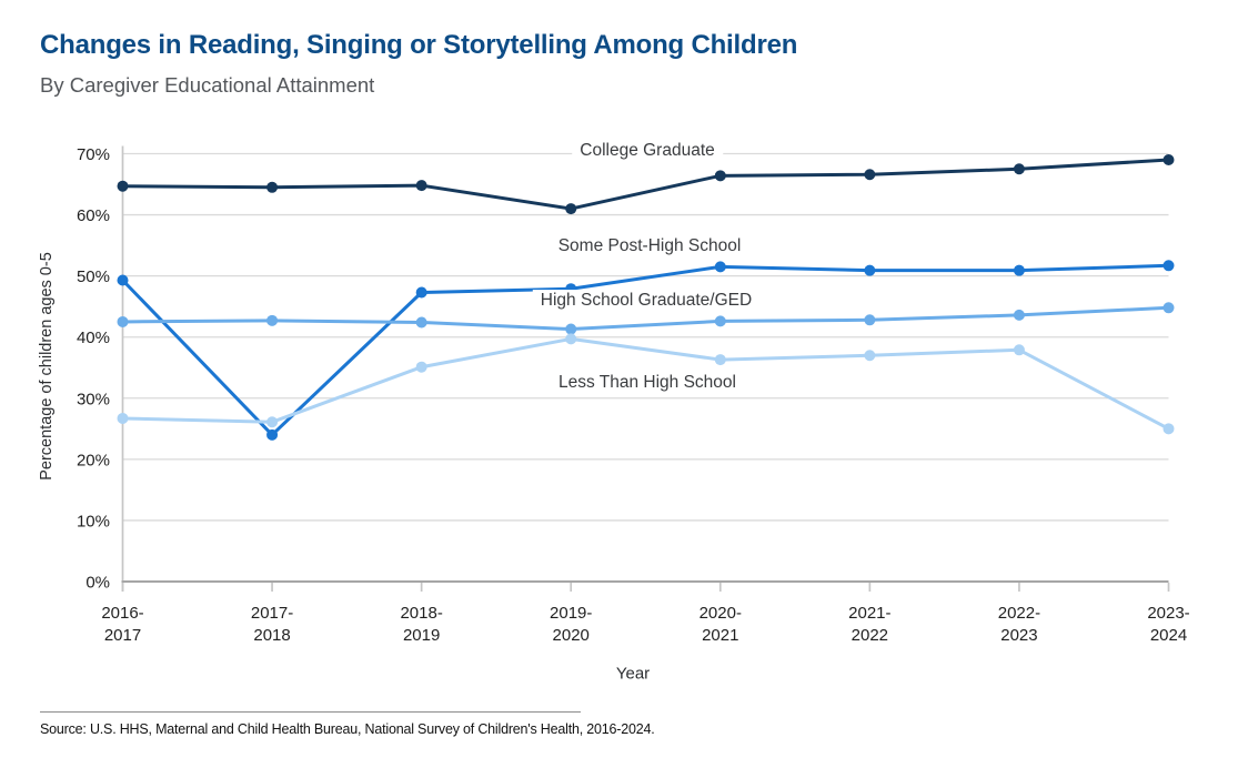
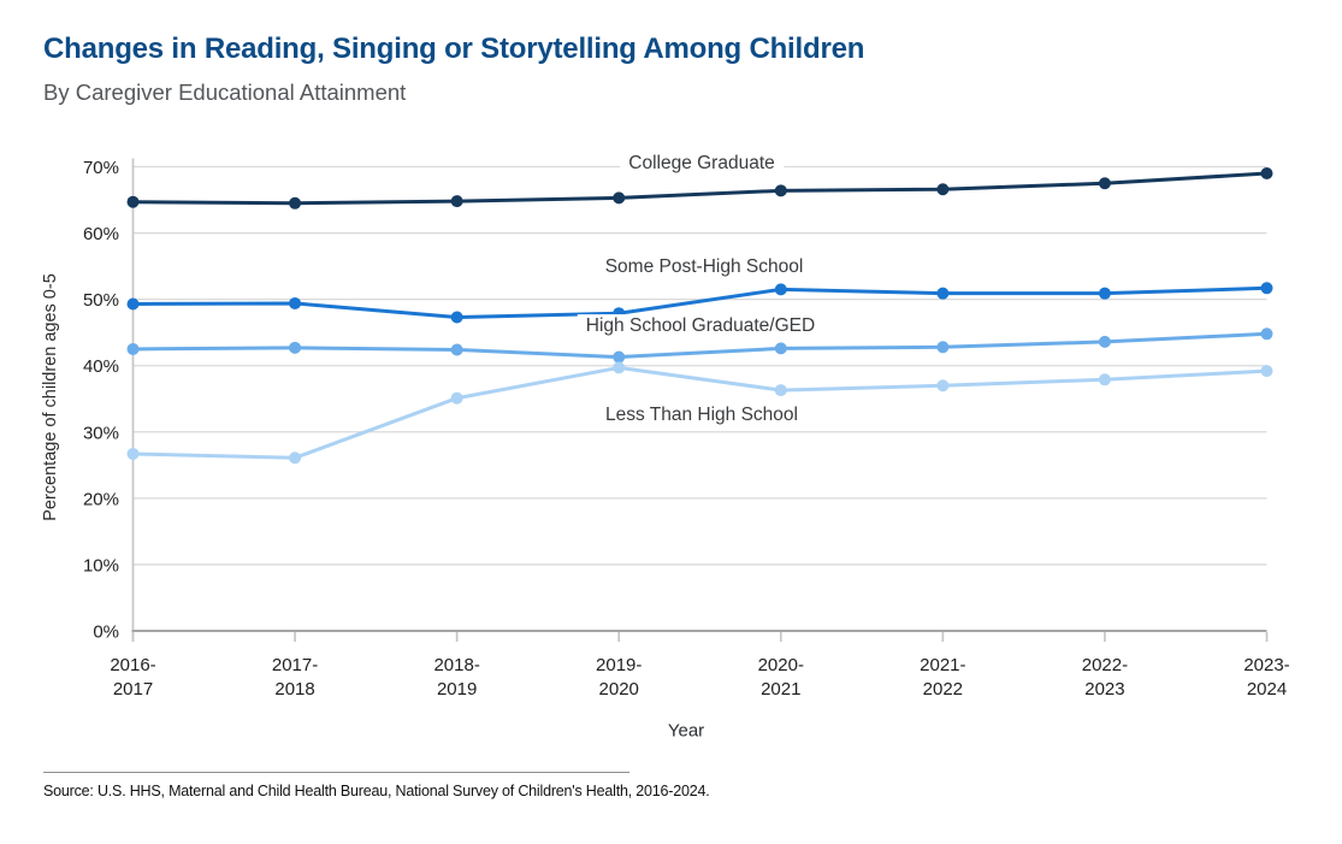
Some Post-High School/2017-2018: 24% -> 49%
College Graduate/2019-2020: 61% -> 65%
Less Than High School/2023-2024: 25% -> 39%
